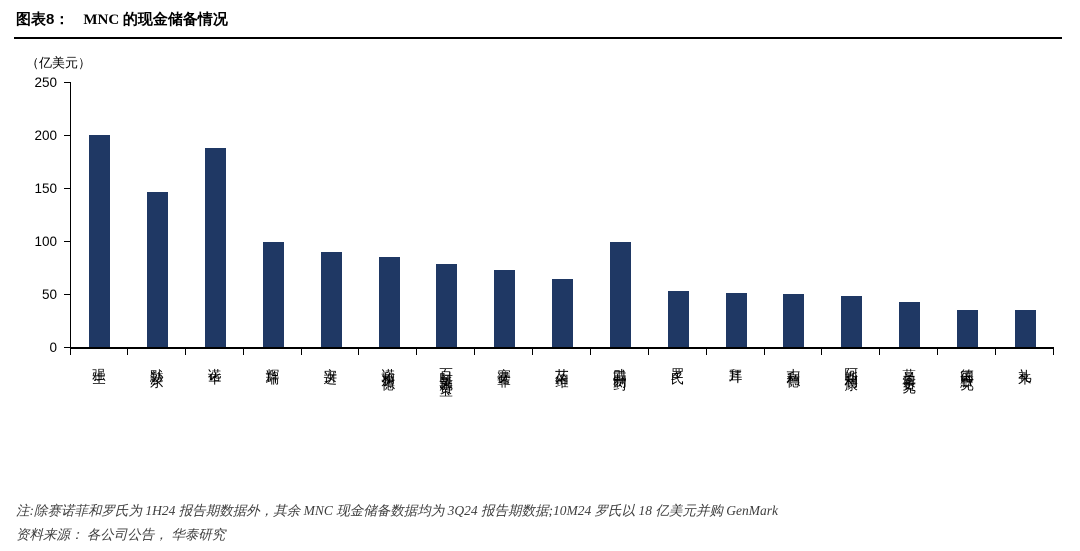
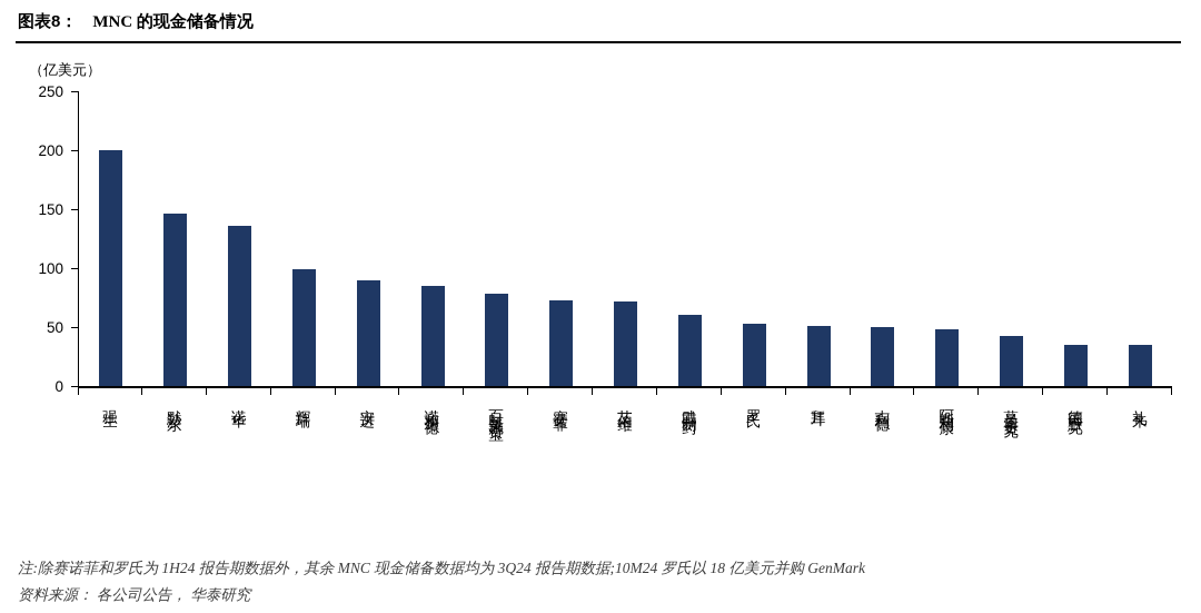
诺华: 188 -> 136
艾伯维: 64 -> 72
武田制药: 99 -> 60
